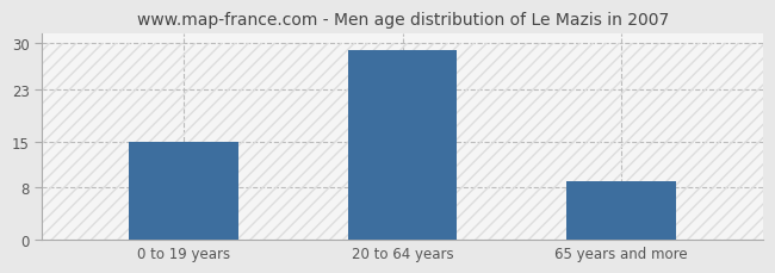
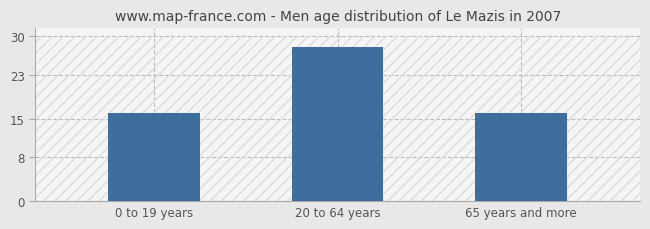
0 to 19 years: 15 -> 16
20 to 64 years: 29 -> 28
65 years and more: 9 -> 16
